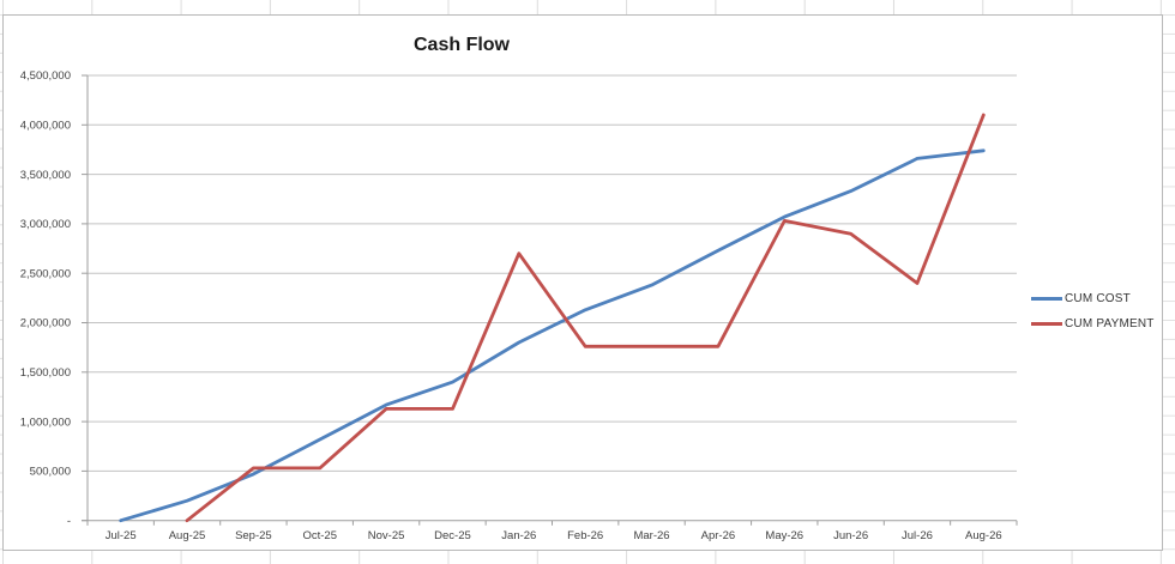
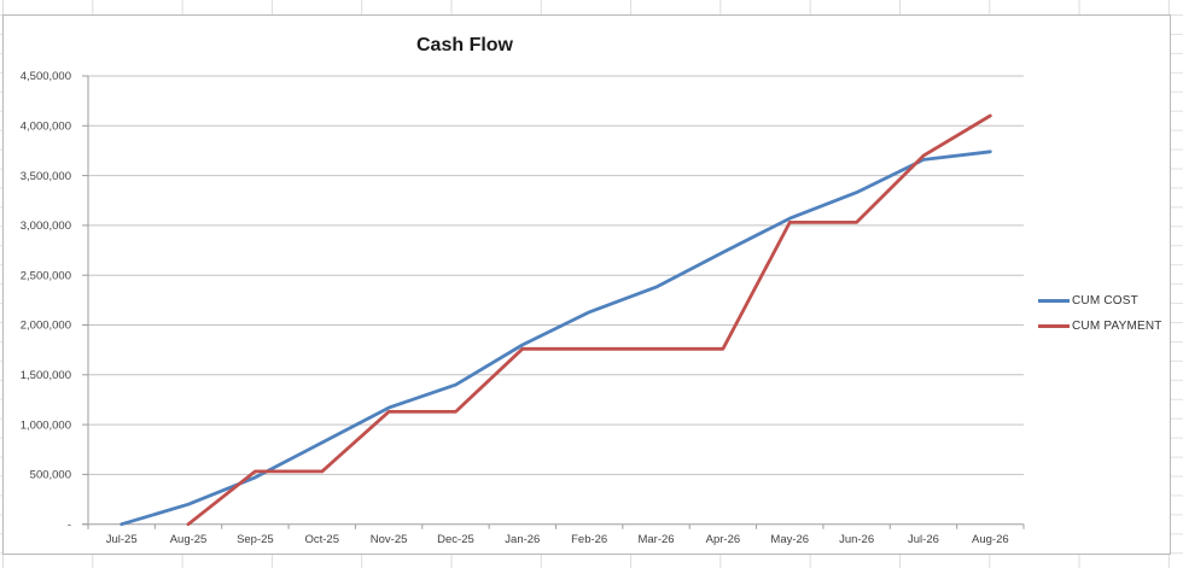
CUM PAYMENT/Jan-26: 2700000 -> 1800000
CUM PAYMENT/Jun-26: 2900000 -> 3000000
CUM PAYMENT/Jul-26: 2400000 -> 3700000
